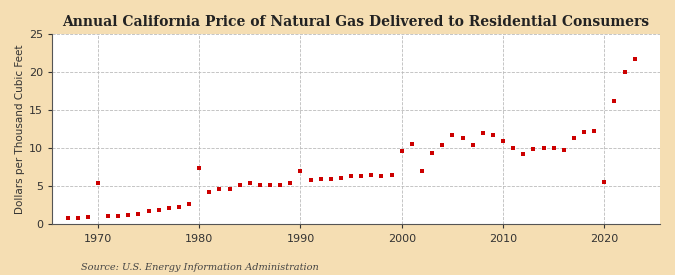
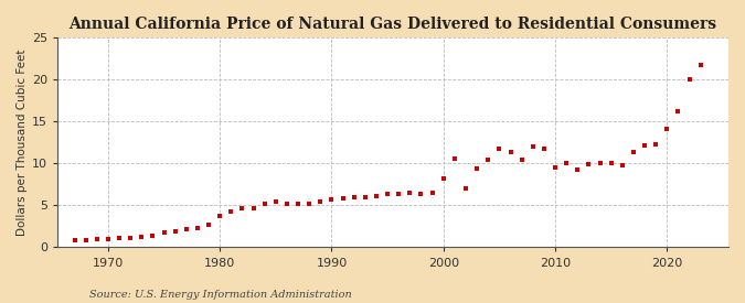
1970: 5.4 -> 1.0
1980: 7.4 -> 3.7
1990: 7.0 -> 5.8
2000: 9.6 -> 8.2
2010: 11.0 -> 9.6
2020: 5.6 -> 14.1
